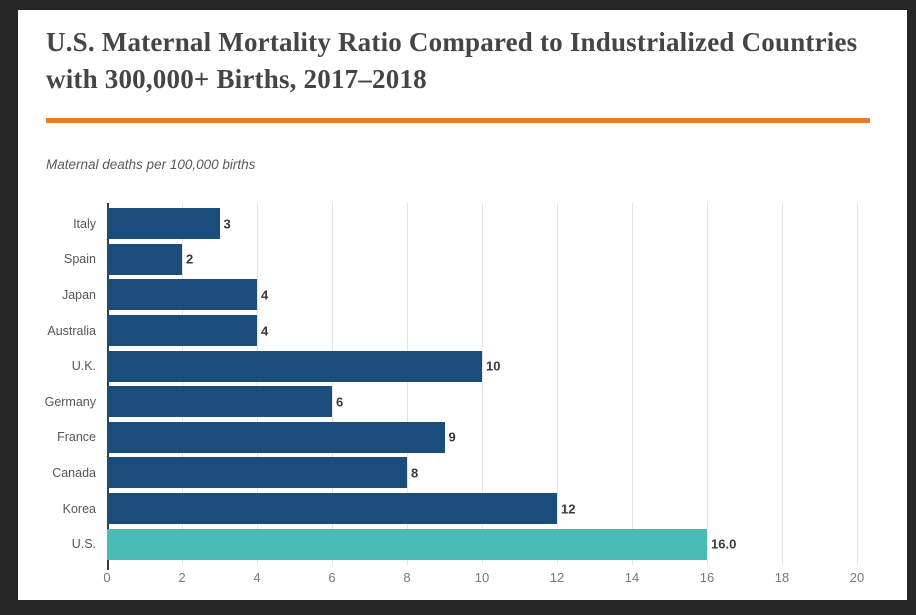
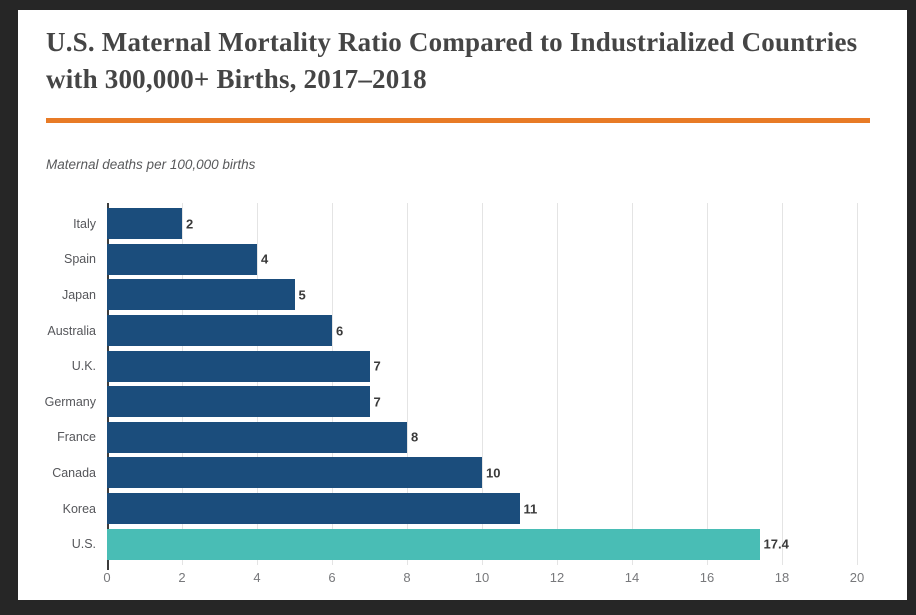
Italy: 3 -> 2
Spain: 2 -> 4
Japan: 4 -> 5
Australia: 4 -> 6
U.K.: 10 -> 7
Germany: 6 -> 7
France: 9 -> 8
Canada: 8 -> 10
Korea: 12 -> 11
U.S.: 16.0 -> 17.4
